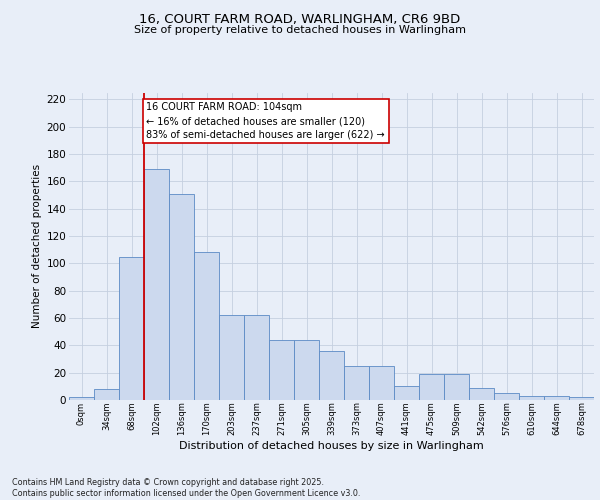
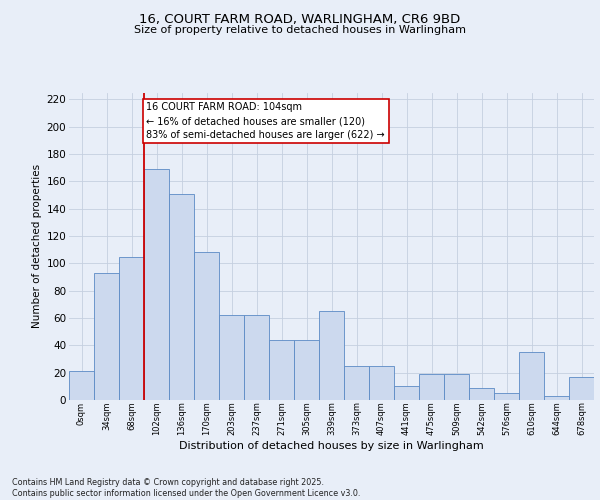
0sqm: 2 -> 21
34sqm: 8 -> 93
339sqm: 36 -> 65
610sqm: 3 -> 35
678sqm: 2 -> 17
